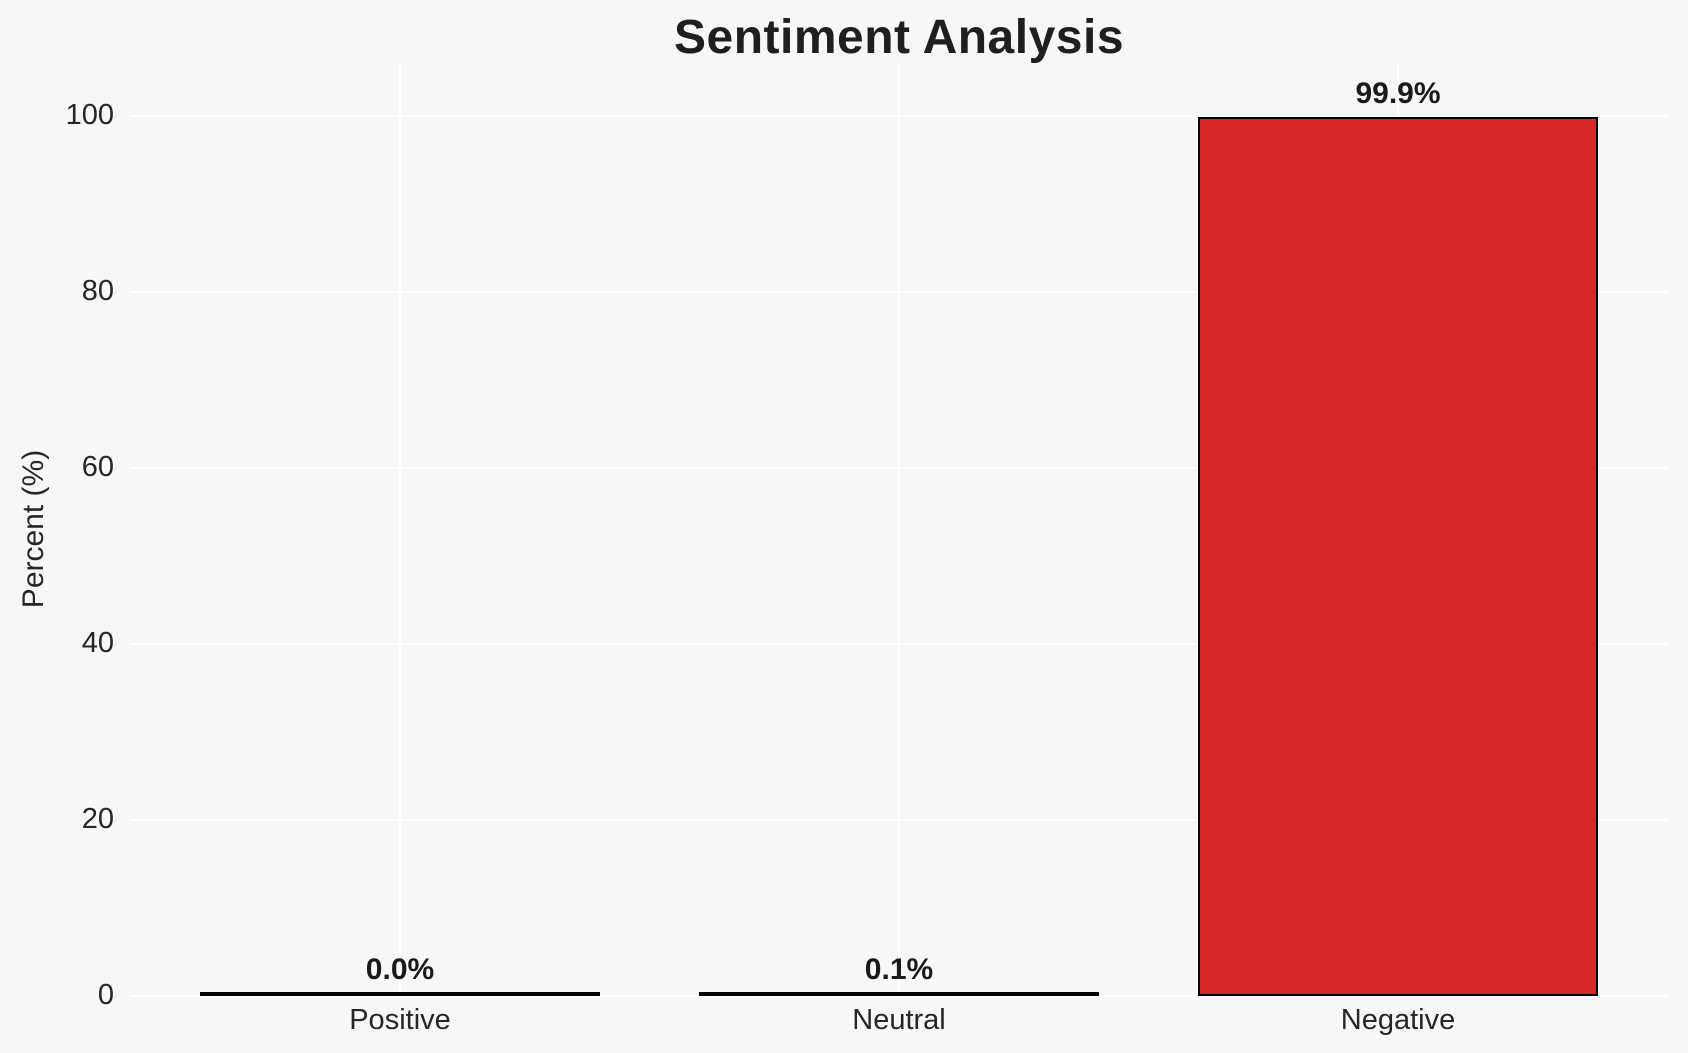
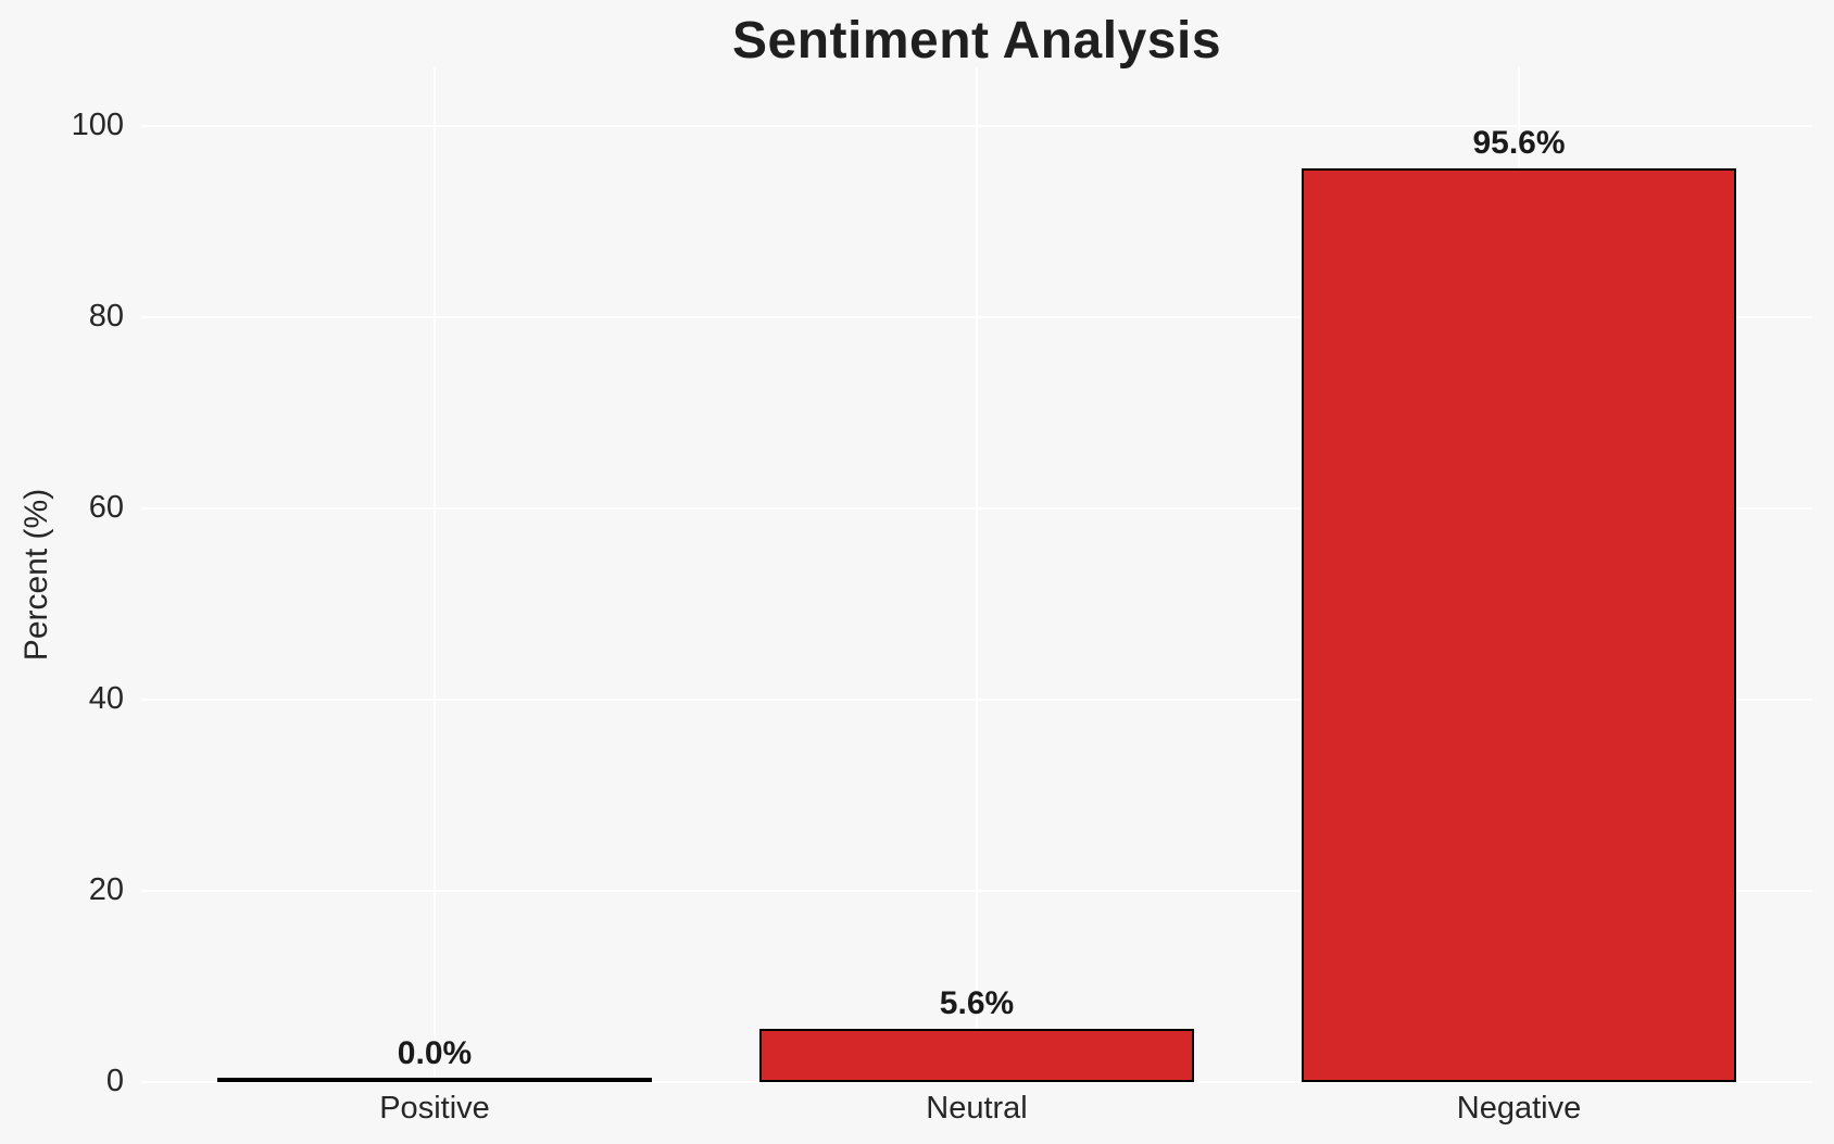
Neutral: 0.1% -> 5.6%
Negative: 99.9% -> 95.6%
